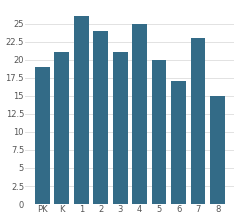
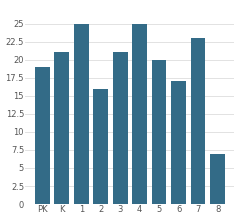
1: 26 -> 25
2: 24 -> 16
8: 15 -> 7
